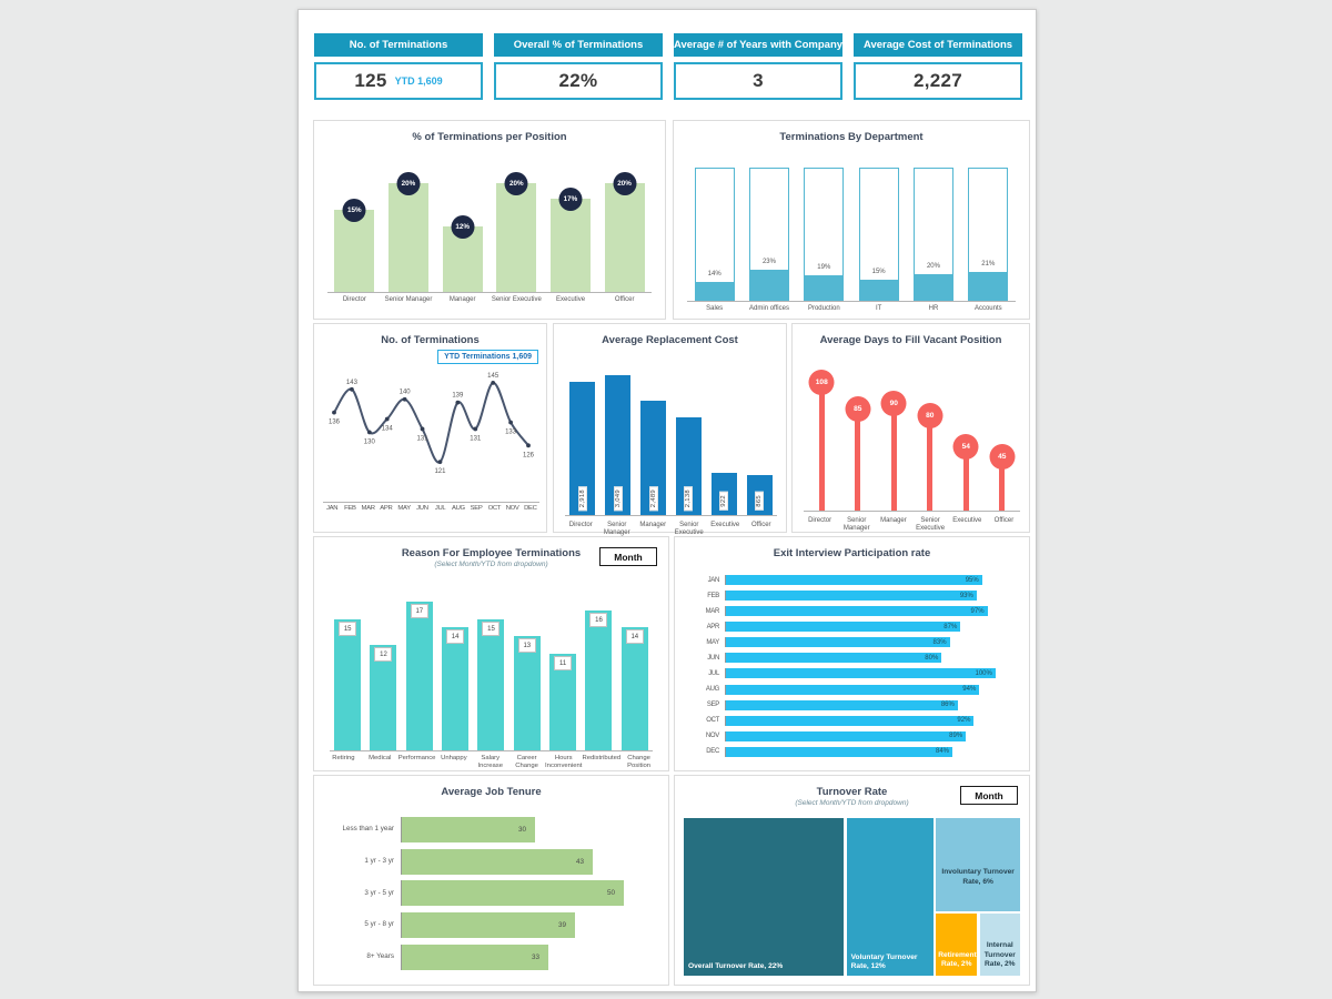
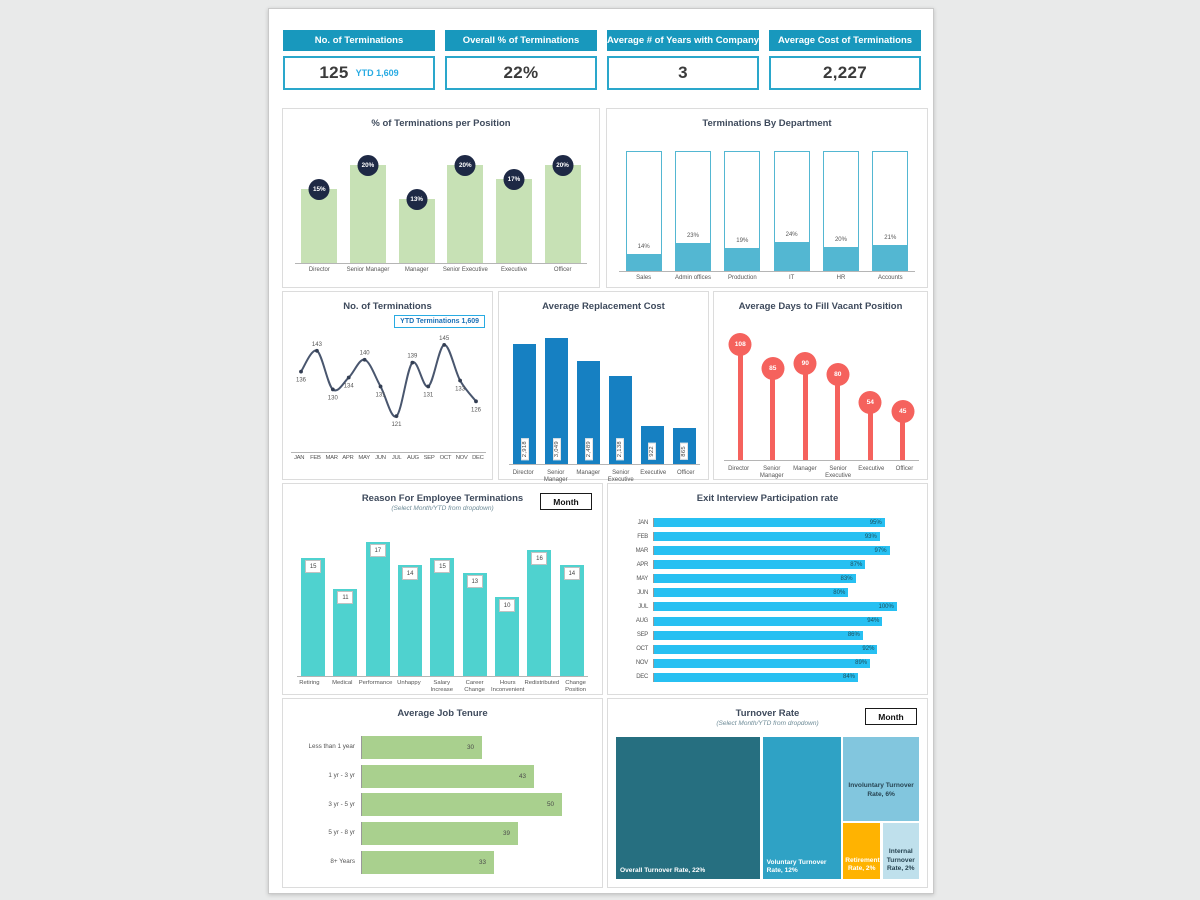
% of Terminations per Position/Manager: 12% -> 13%
Terminations By Department/IT: 15% -> 24%
Reason For Employee Terminations/Medical: 12 -> 11
Reason For Employee Terminations/Hours Inconvenient: 11 -> 10
